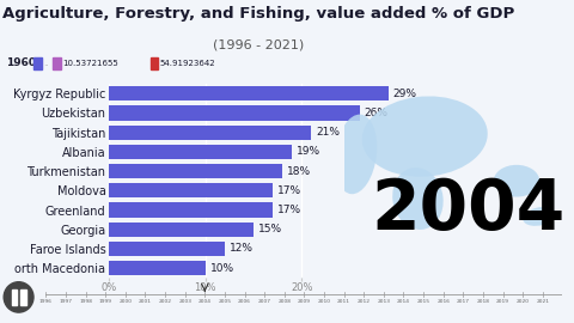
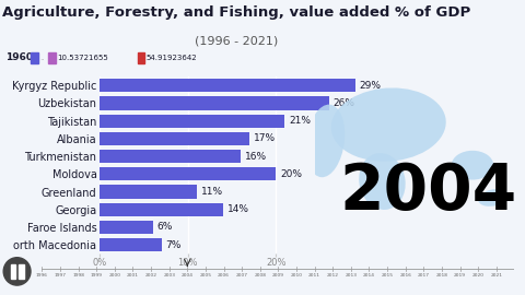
Albania: 19% -> 17%
Turkmenistan: 18% -> 16%
Moldova: 17% -> 20%
Greenland: 17% -> 11%
Georgia: 15% -> 14%
Faroe Islands: 12% -> 6%
orth Macedonia: 10% -> 7%
